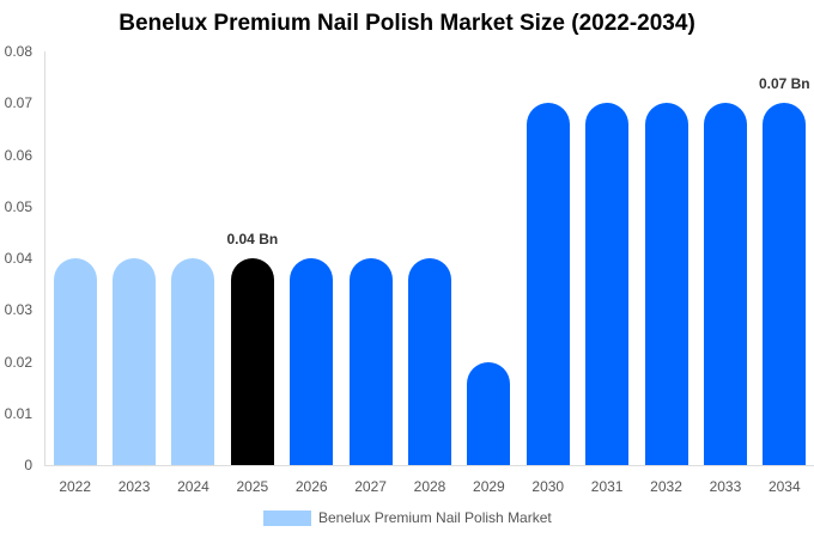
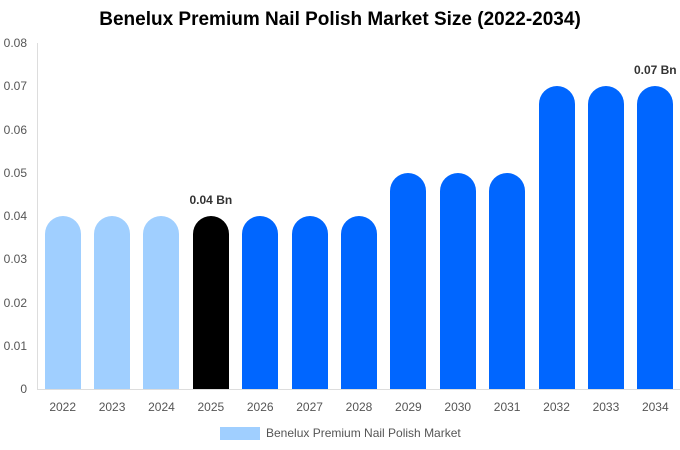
2029: 0.02 -> 0.05
2030: 0.07 -> 0.05
2031: 0.07 -> 0.05
